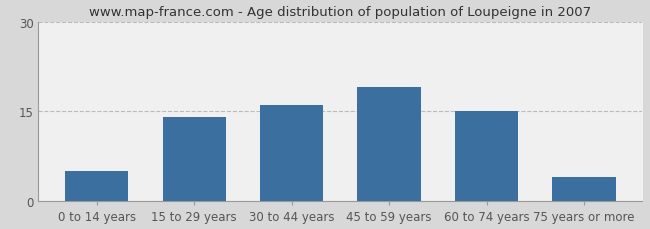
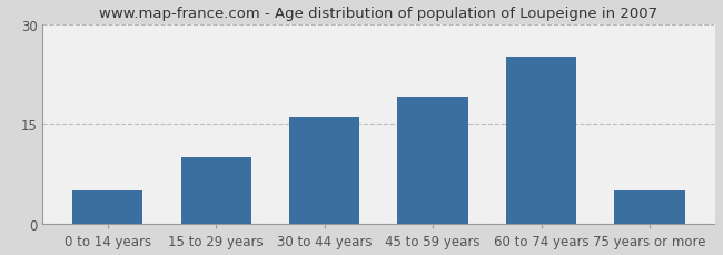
15 to 29 years: 14 -> 10
60 to 74 years: 15 -> 25
75 years or more: 4 -> 5
